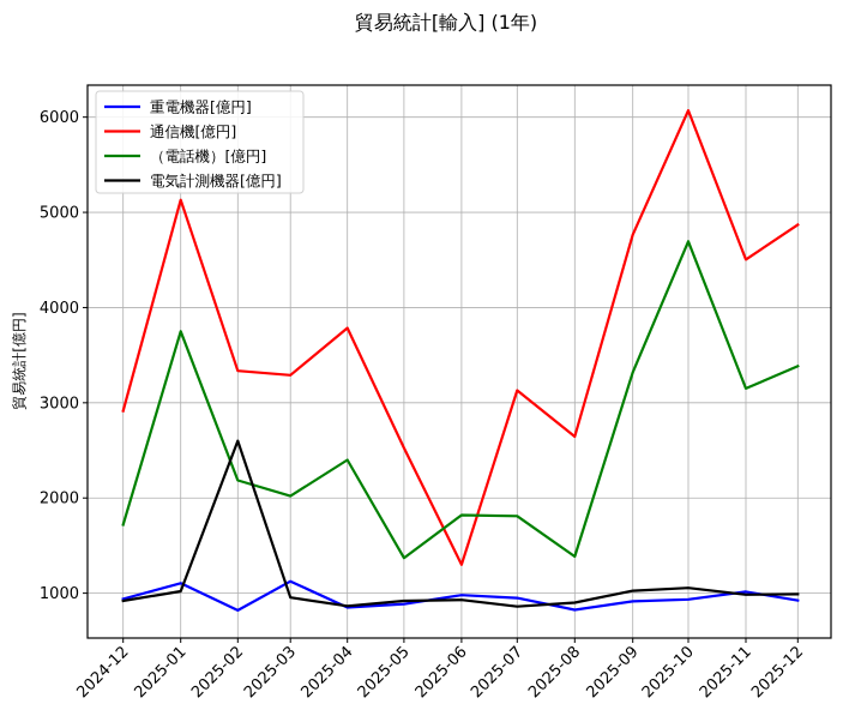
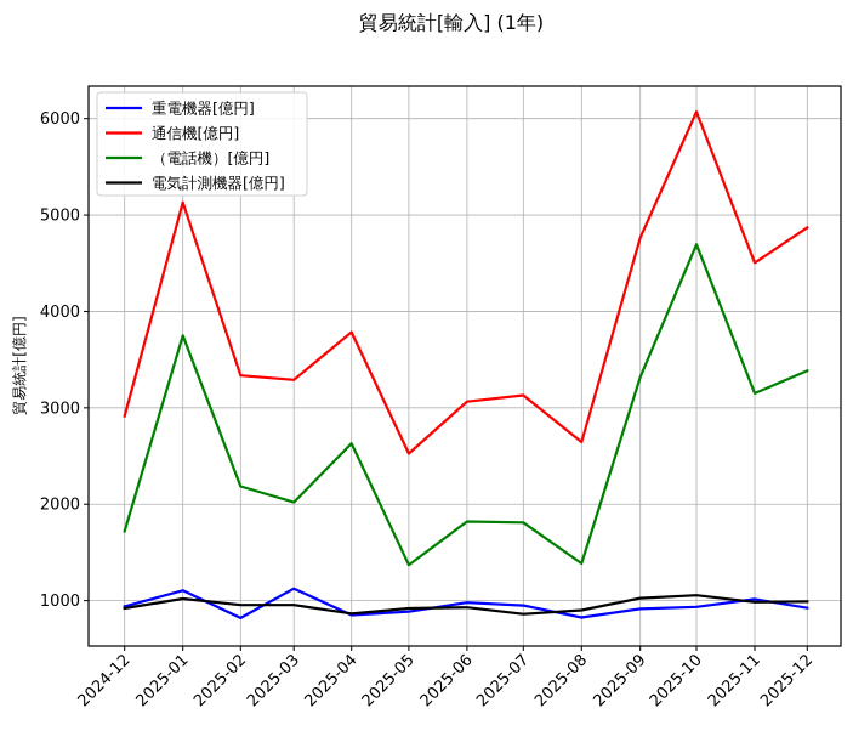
電気計測機器[億円]/2025-02: 2600 -> 1000
（電話機）[億円]/2025-04: 2400 -> 2600
通信機[億円]/2025-06: 1300 -> 3100
